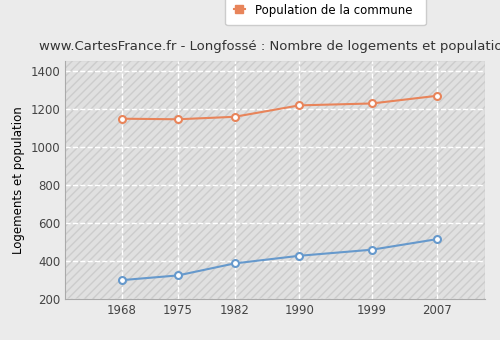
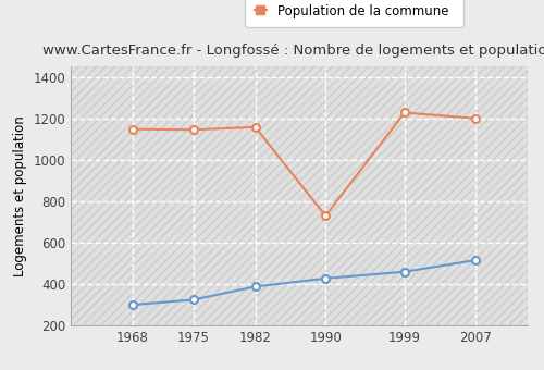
Population de la commune/1990: 1220 -> 730
Population de la commune/2007: 1270 -> 1200
